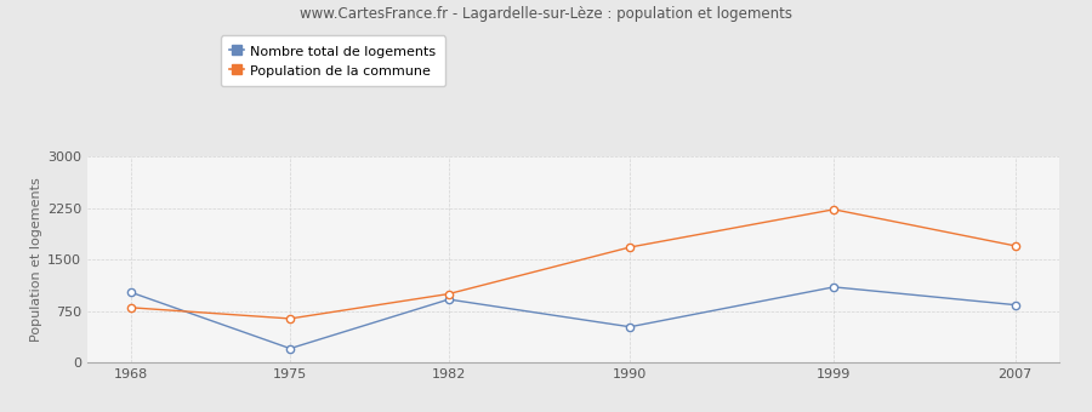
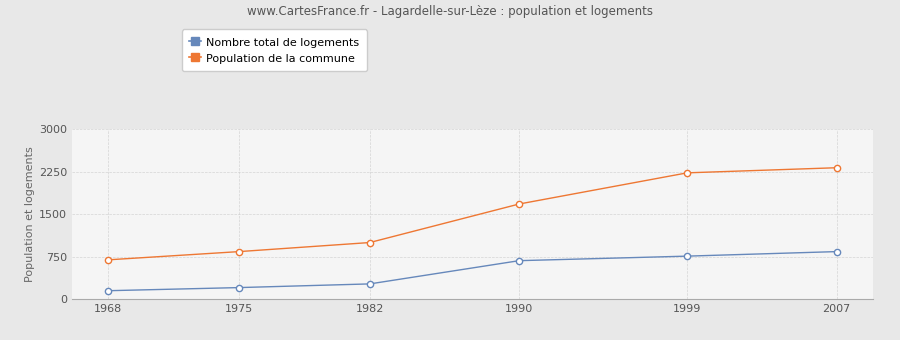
Nombre total de logements/1968: 1020 -> 150
Population de la commune/1968: 800 -> 700
Population de la commune/1975: 640 -> 840
Nombre total de logements/1982: 920 -> 270
Nombre total de logements/1990: 520 -> 680
Nombre total de logements/1999: 1100 -> 760
Population de la commune/2007: 1700 -> 2320
